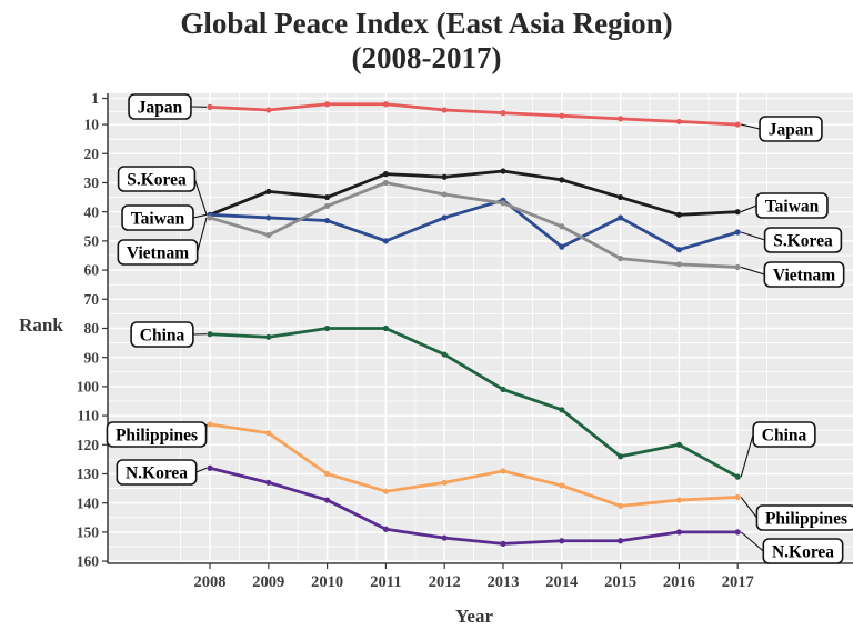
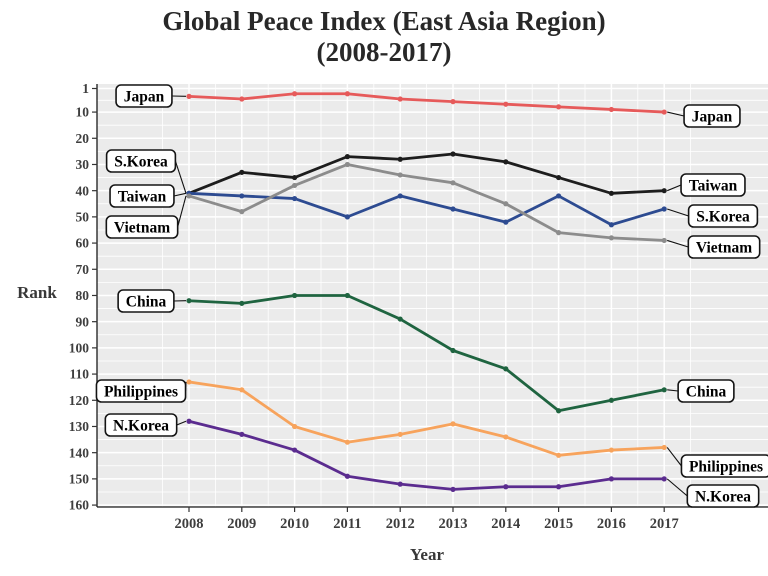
S.Korea/2013: 36 -> 47
China/2017: 131 -> 116
